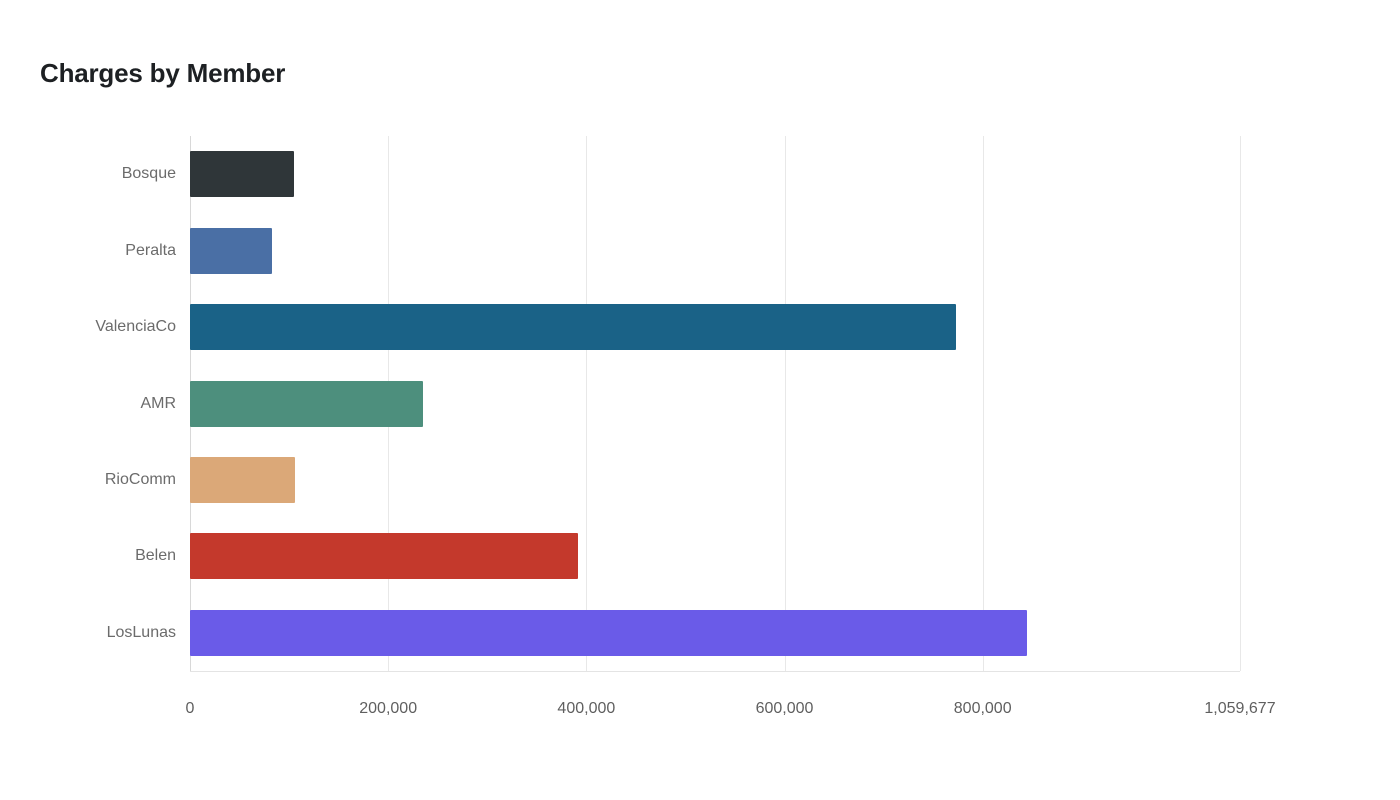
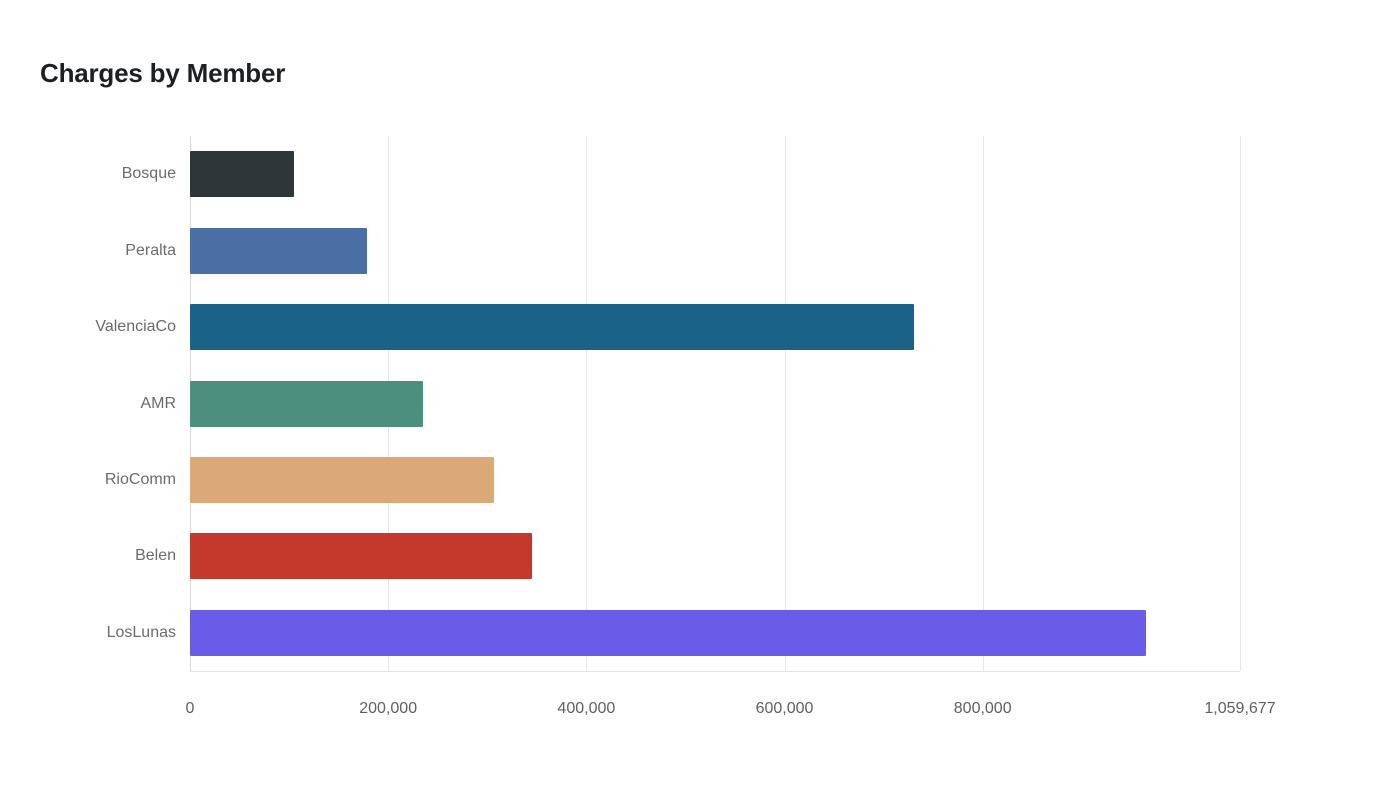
Peralta: 82,500 -> 178,900
ValenciaCo: 773,000 -> 730,200
RioComm: 105,500 -> 306,700
Belen: 392,000 -> 344,700
LosLunas: 845,000 -> 964,600
